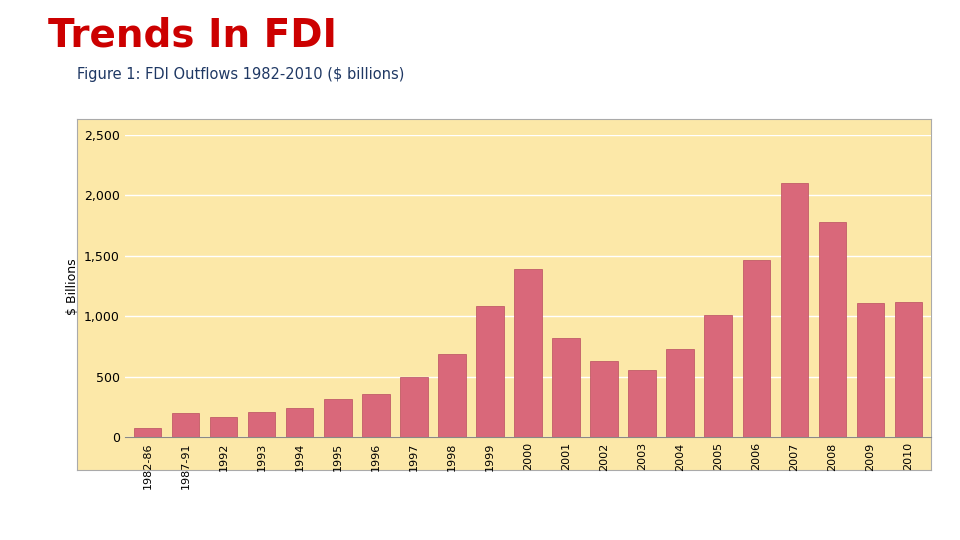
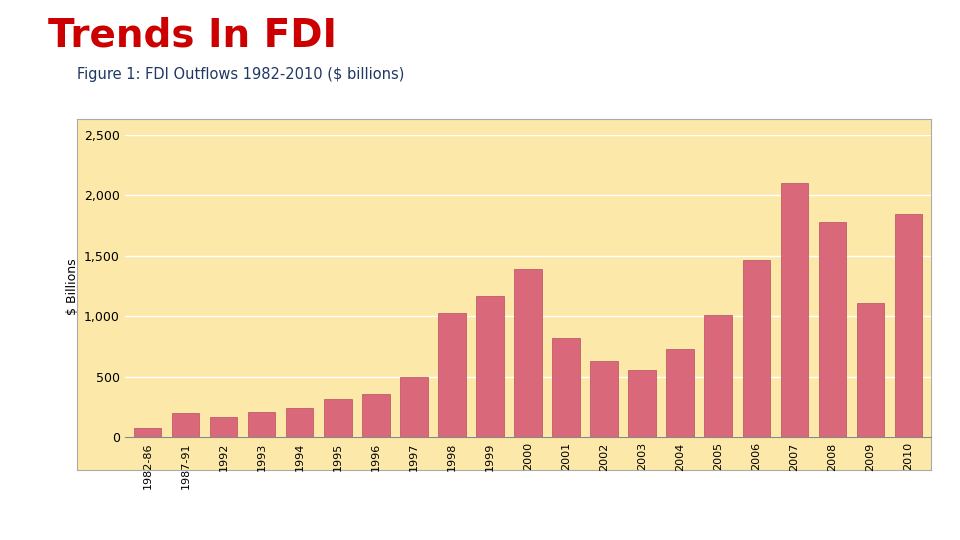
1998: 690 -> 1,030
1999: 1,090 -> 1,170
2010: 1,120 -> 1,850
